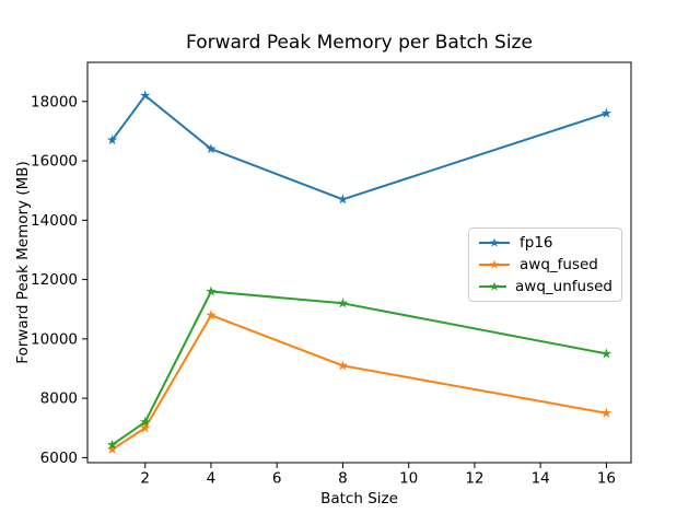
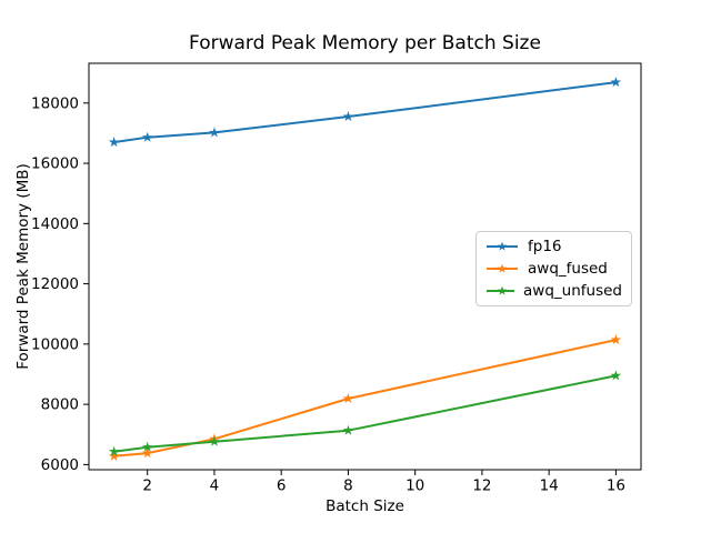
fp16/2: 18200 -> 16900
awq_fused/2: 7000 -> 6400
awq_unfused/2: 7200 -> 6600
fp16/4: 16400 -> 17000
awq_fused/4: 10800 -> 6800
awq_unfused/4: 11600 -> 6800
fp16/8: 14700 -> 17600
awq_fused/8: 9100 -> 8200
awq_unfused/8: 11200 -> 7100
fp16/16: 17600 -> 18700
awq_fused/16: 7500 -> 10100
awq_unfused/16: 9500 -> 9000
